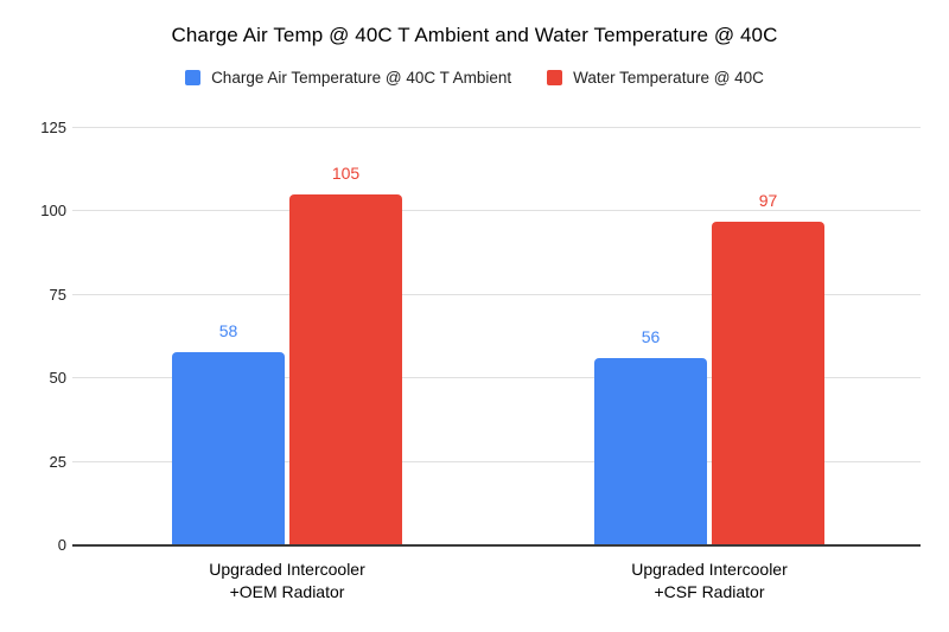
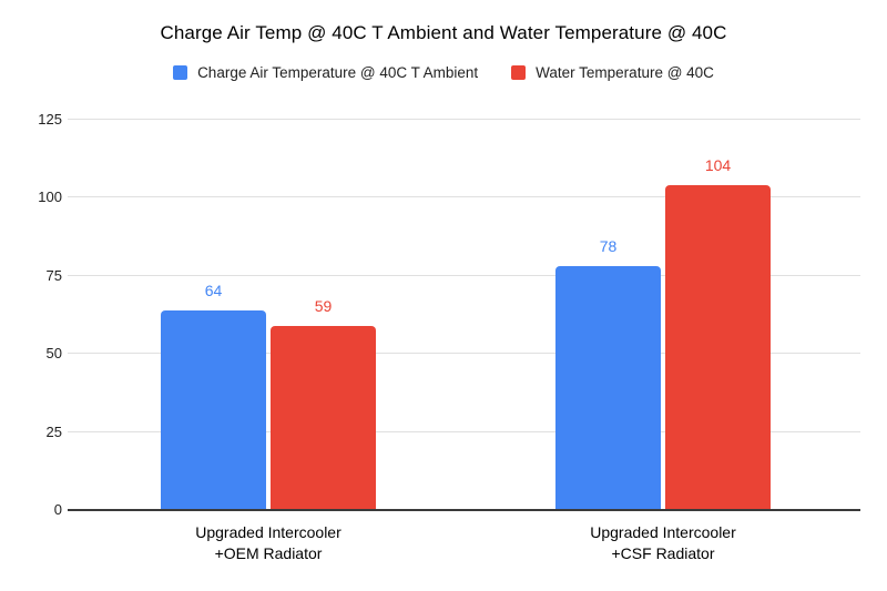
Charge Air Temperature @ 40C T Ambient/Upgraded Intercooler +OEM Radiator: 58 -> 64
Water Temperature @ 40C/Upgraded Intercooler +OEM Radiator: 105 -> 59
Charge Air Temperature @ 40C T Ambient/Upgraded Intercooler +CSF Radiator: 56 -> 78
Water Temperature @ 40C/Upgraded Intercooler +CSF Radiator: 97 -> 104
